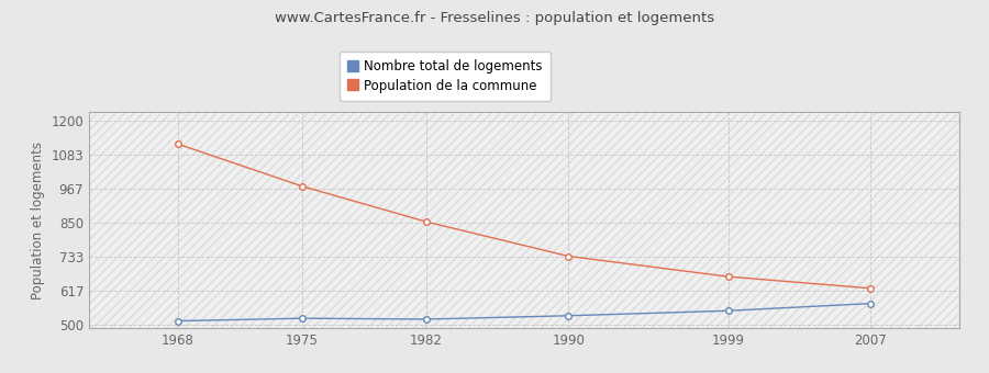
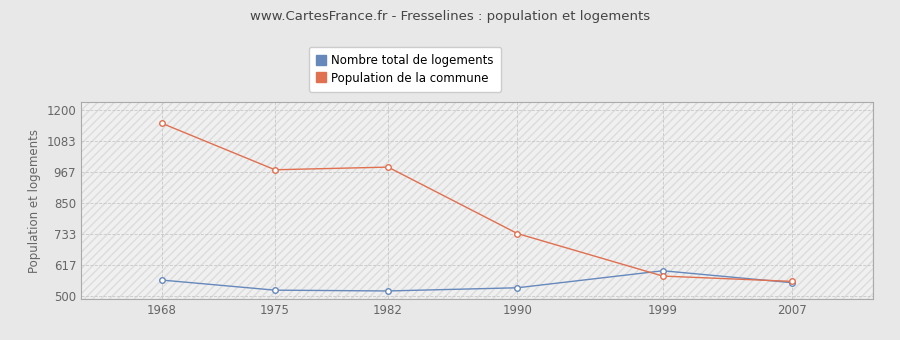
Nombre total de logements/1968: 513 -> 560
Population de la commune/1968: 1120 -> 1150
Population de la commune/1982: 853 -> 985
Nombre total de logements/1999: 548 -> 595
Population de la commune/1999: 665 -> 575
Nombre total de logements/2007: 573 -> 550
Population de la commune/2007: 625 -> 555
